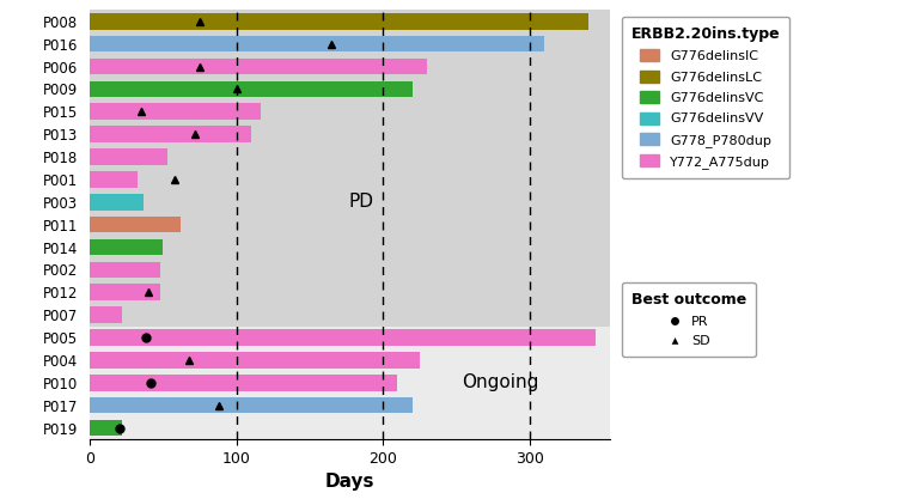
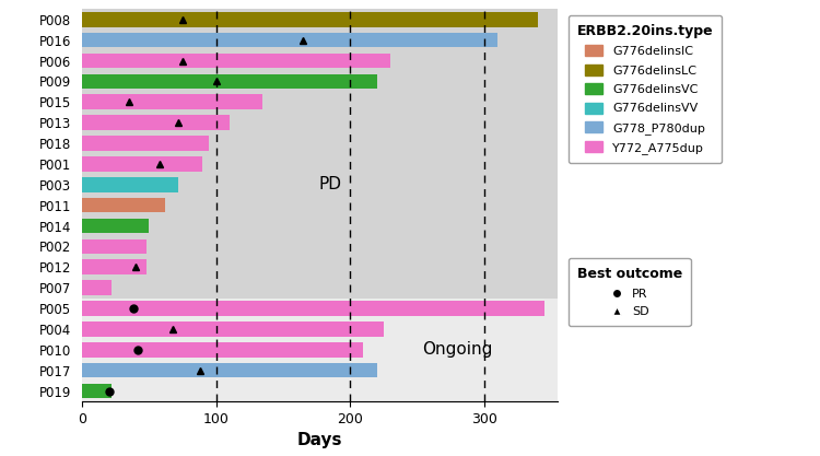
P015: 117 -> 135
P018: 53 -> 95
P001: 33 -> 90
P003: 37 -> 72
